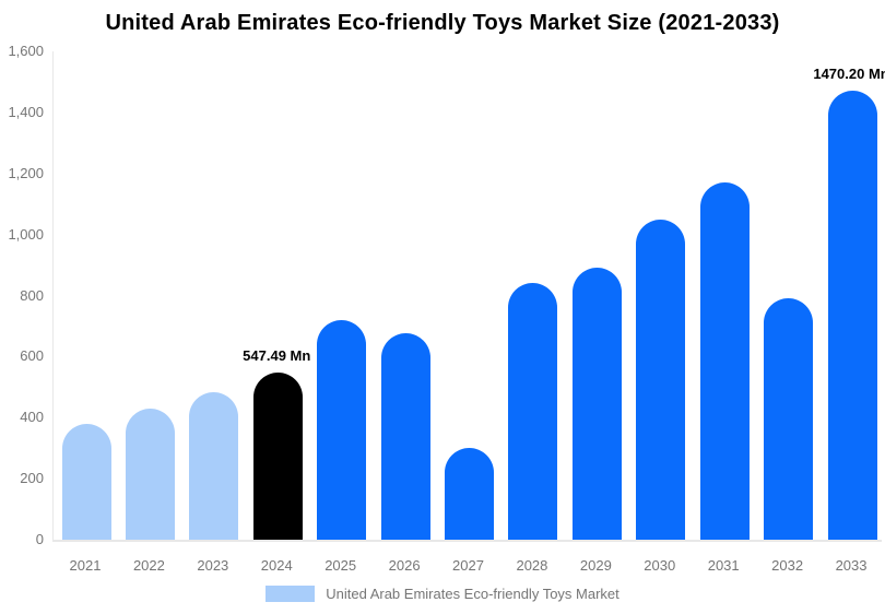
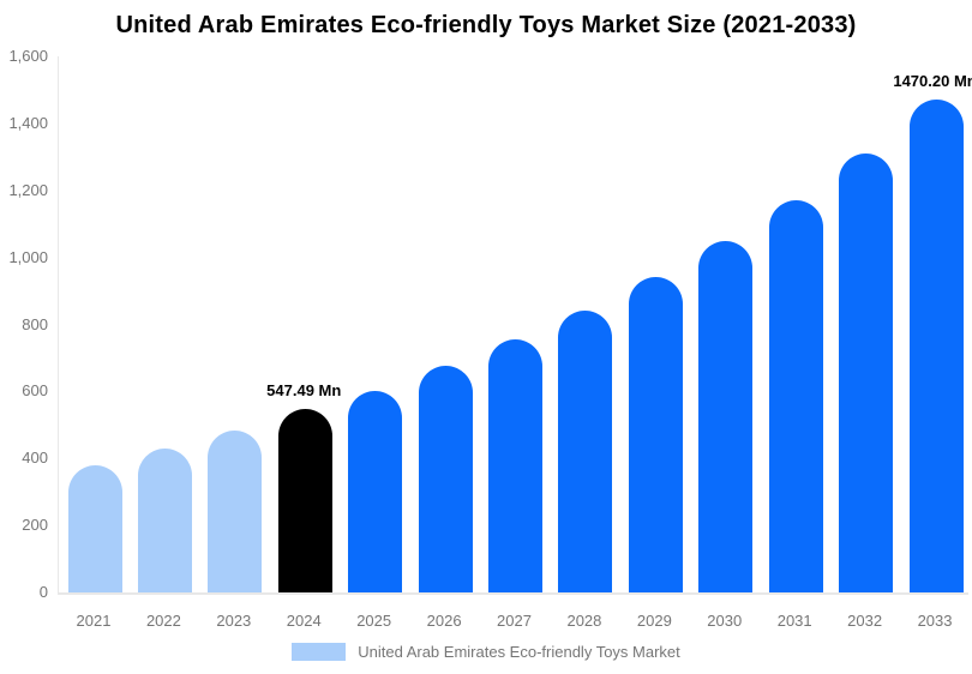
2025: 720 -> 600
2027: 300 -> 760
2029: 890 -> 940
2032: 790 -> 1310
